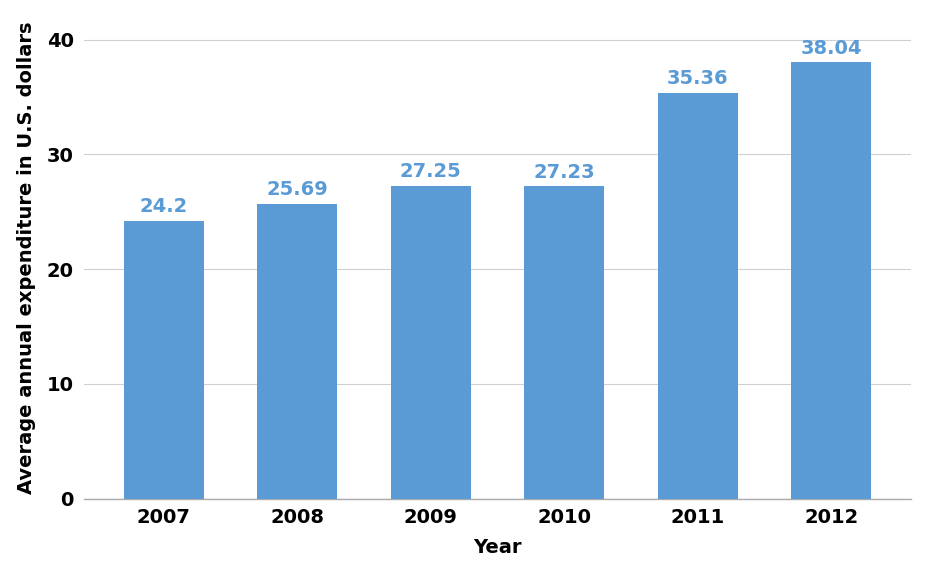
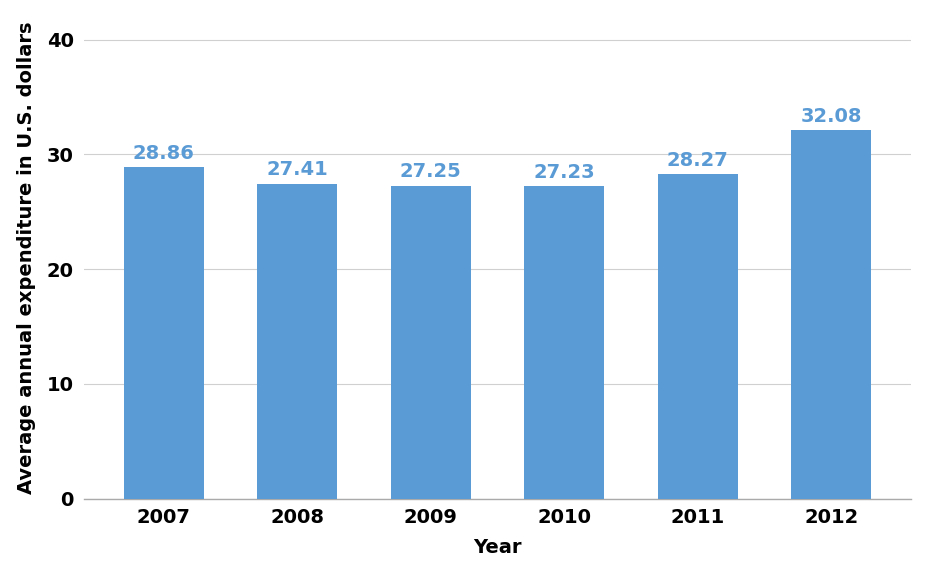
2007: 24.2 -> 28.86
2008: 25.69 -> 27.41
2011: 35.36 -> 28.27
2012: 38.04 -> 32.08
